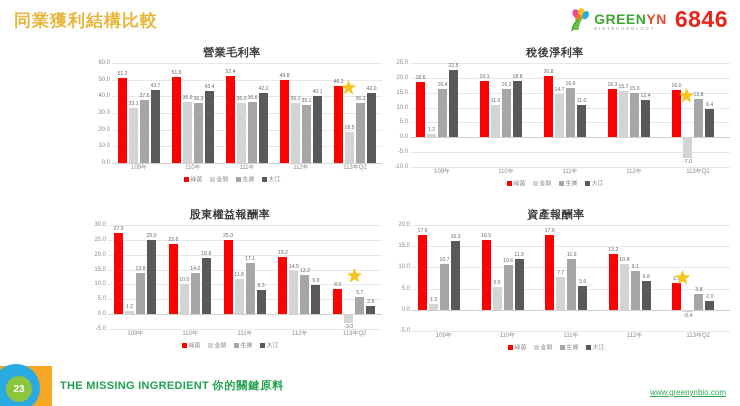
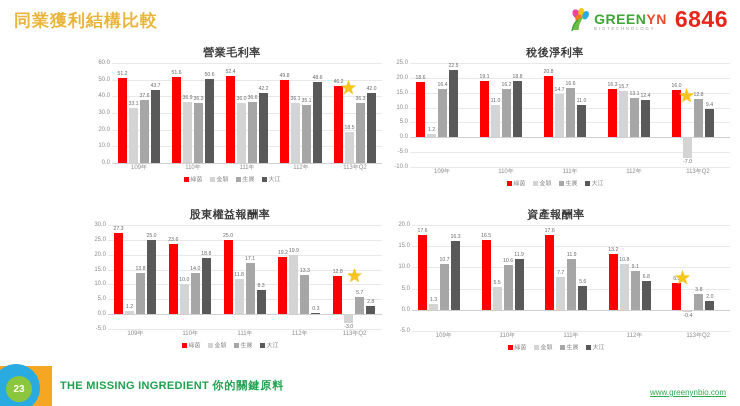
營業毛利率/大江/110年: 43.4 -> 50.6
營業毛利率/大江/112年: 40.1 -> 48.6
稅後淨利率/生展/112年: 15.0 -> 13.1
股東權益報酬率/金穎/112年: 14.5 -> 19.9
股東權益報酬率/大江/112年: 9.9 -> 0.3
股東權益報酬率/綠茵/113年Q2: 8.5 -> 12.8
